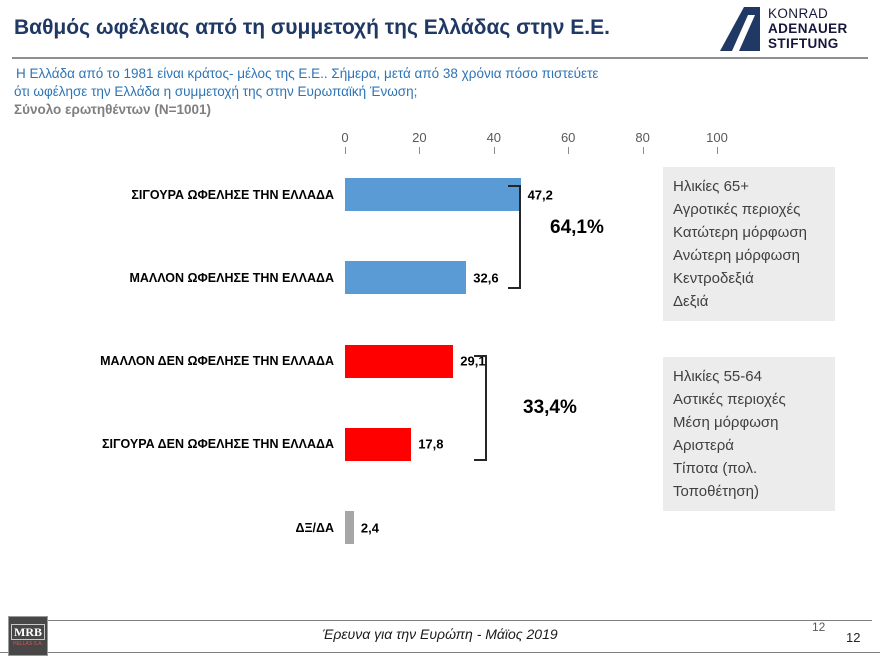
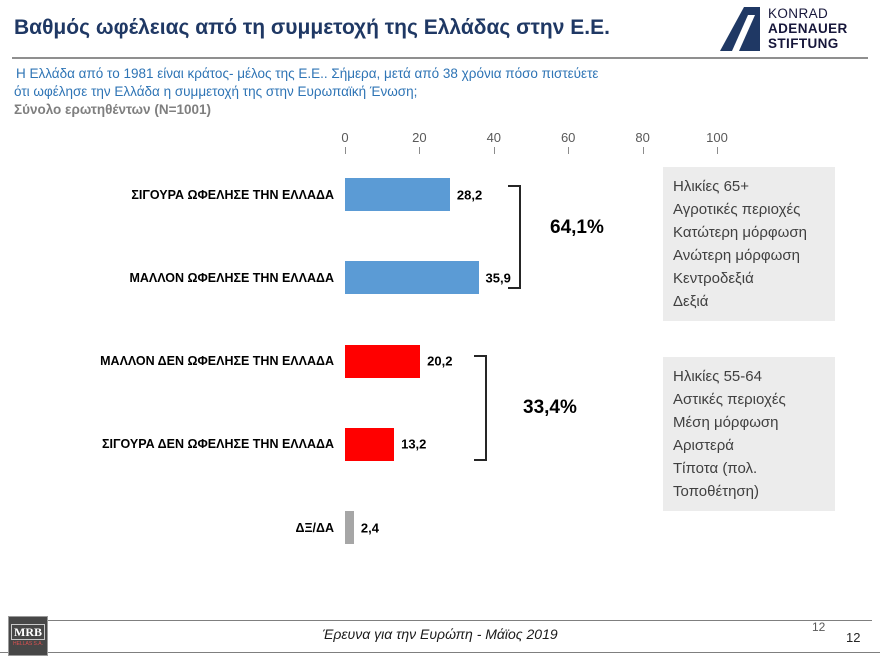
ΣΙΓΟΥΡΑ ΩΦΕΛΗΣΕ ΤΗΝ ΕΛΛΑΔΑ: 47,2 -> 28,2
ΜΑΛΛΟΝ ΩΦΕΛΗΣΕ ΤΗΝ ΕΛΛΑΔΑ: 32,6 -> 35,9
ΜΑΛΛΟΝ ΔΕΝ ΩΦΕΛΗΣΕ ΤΗΝ ΕΛΛΑΔΑ: 29,1 -> 20,2
ΣΙΓΟΥΡΑ ΔΕΝ ΩΦΕΛΗΣΕ ΤΗΝ ΕΛΛΑΔΑ: 17,8 -> 13,2
